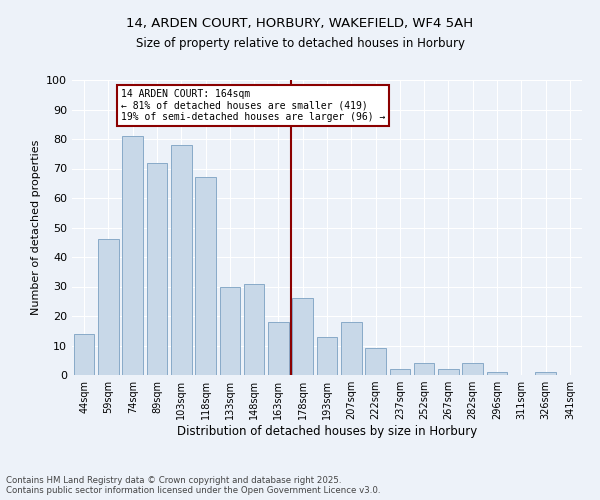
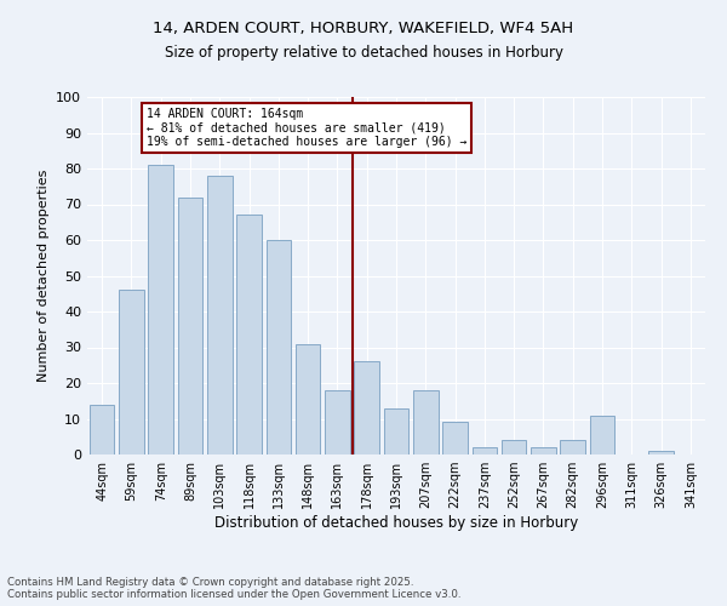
133sqm: 30 -> 60
296sqm: 1 -> 11
